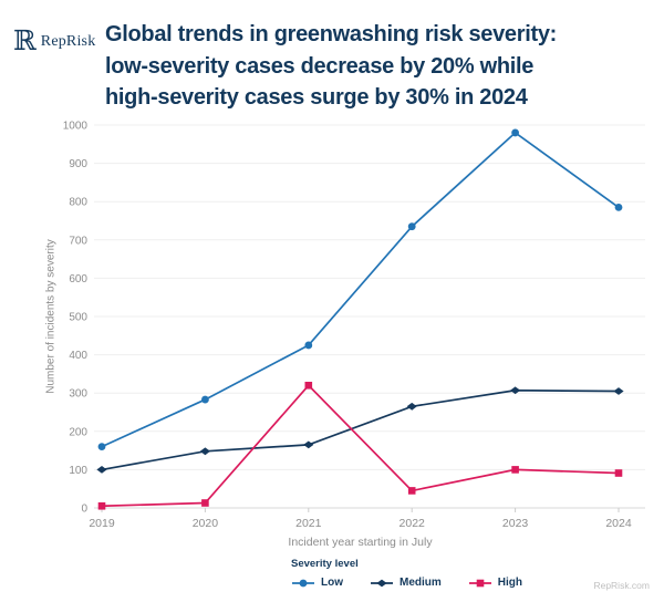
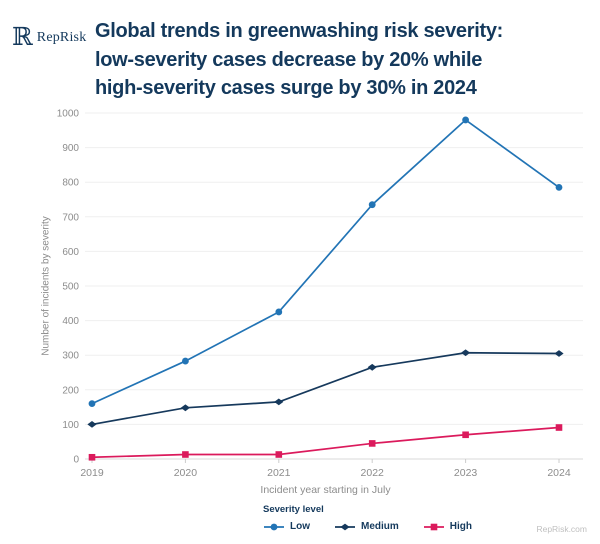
High/2021: 320 -> 10
High/2023: 100 -> 70
